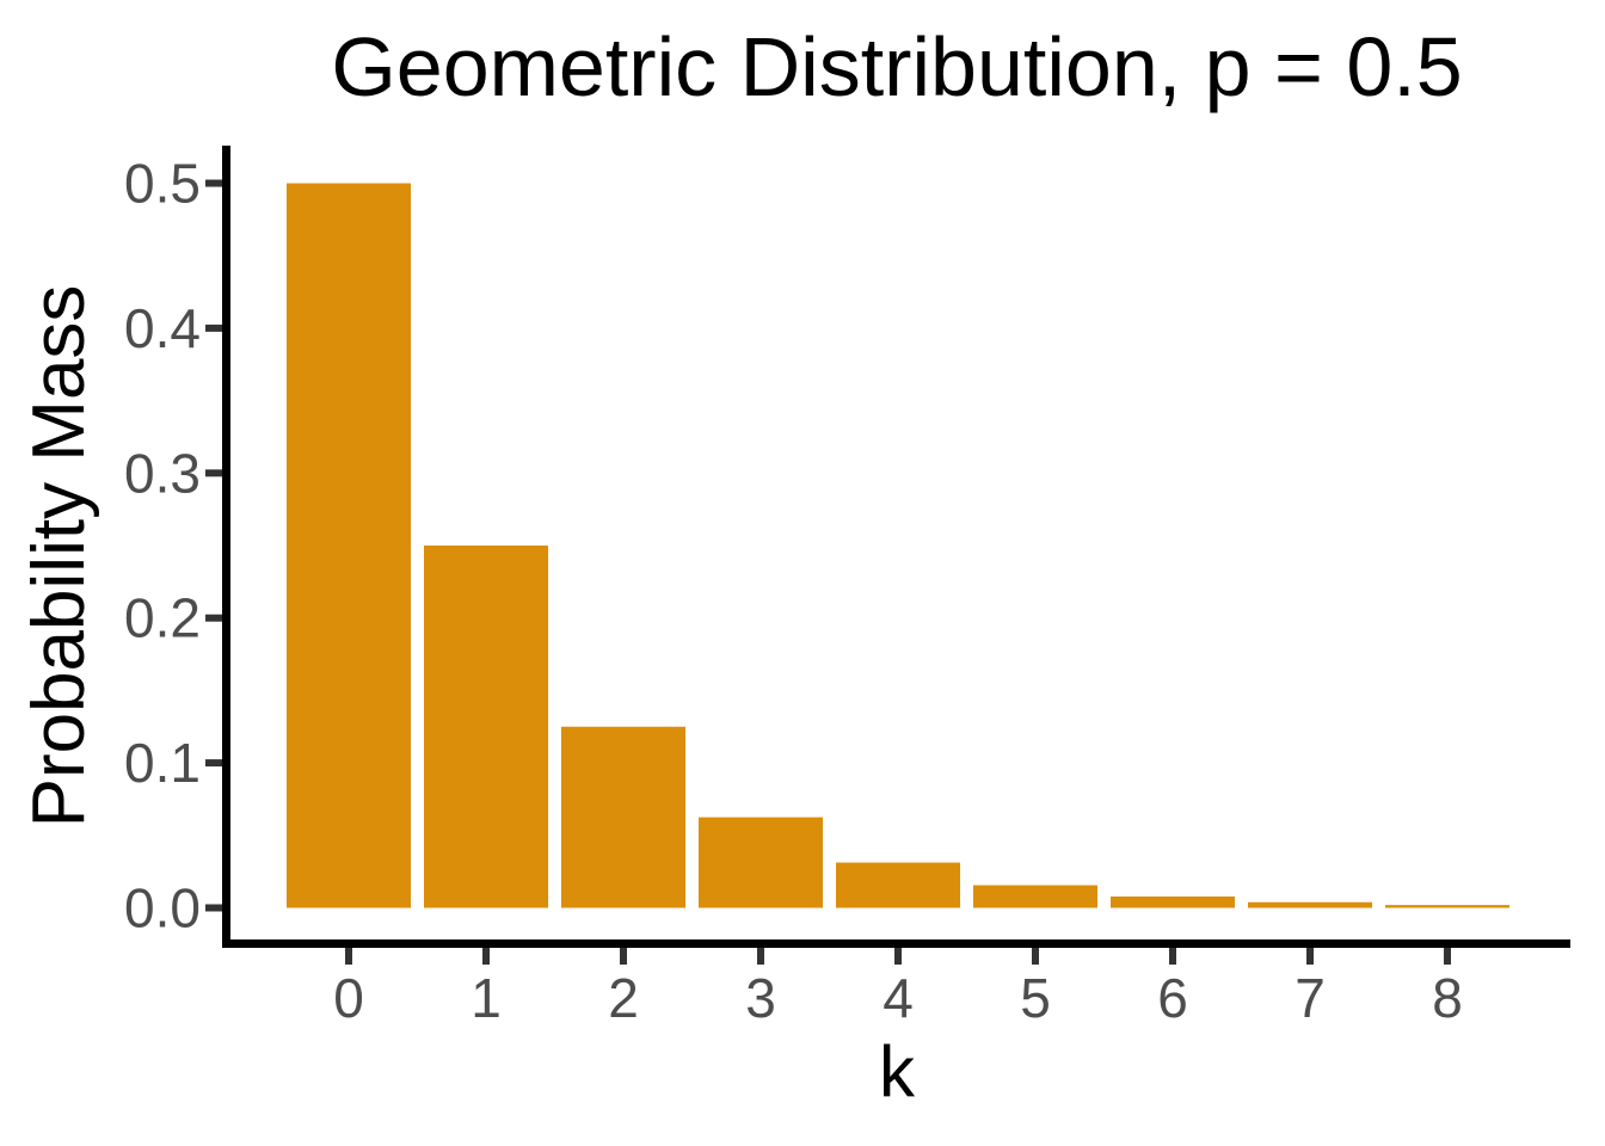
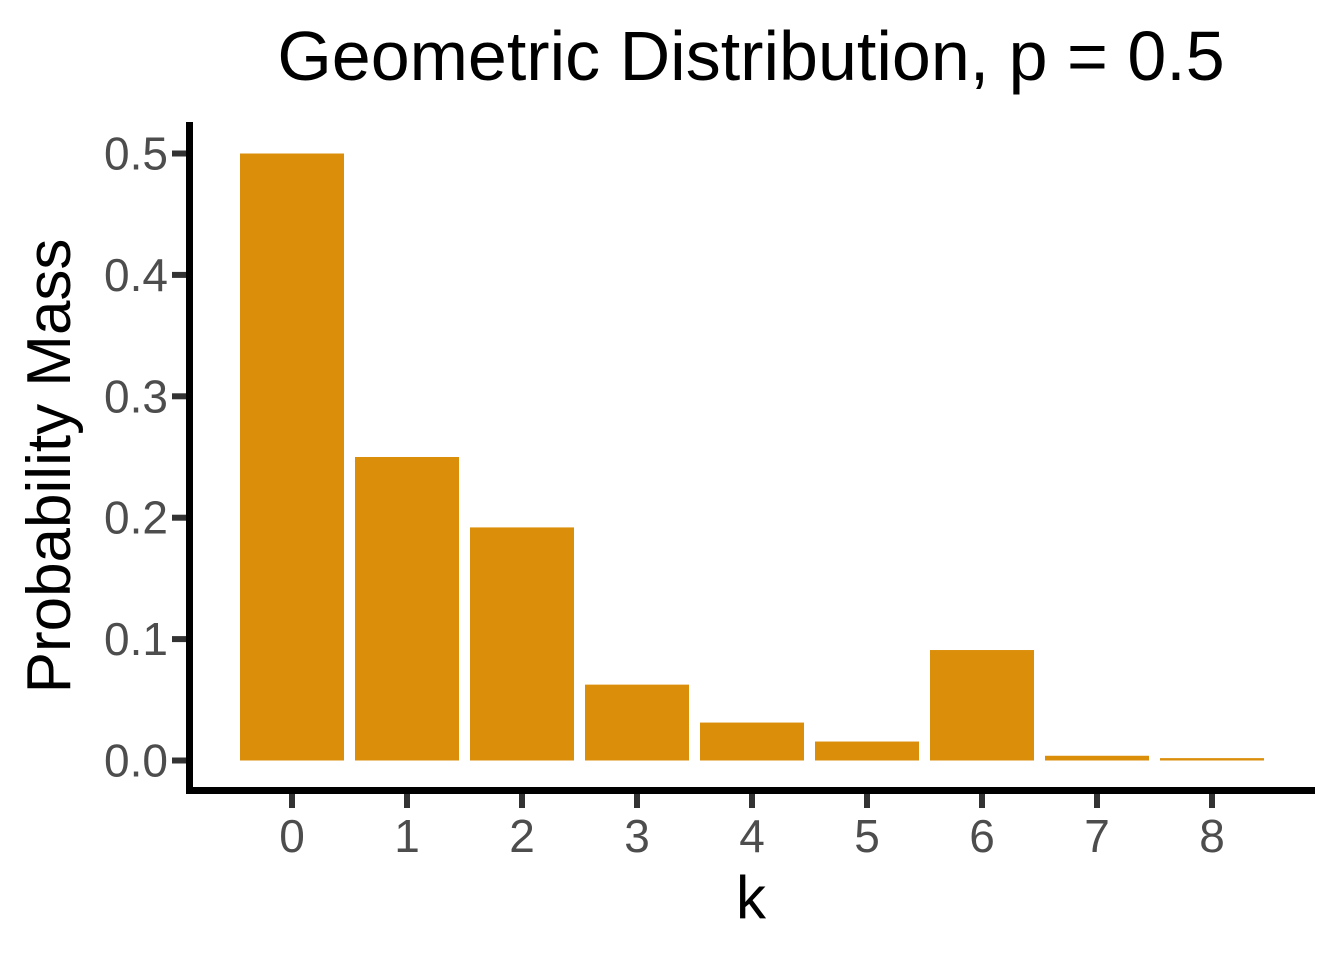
2: 0.125 -> 0.192
6: 0.008 -> 0.091
